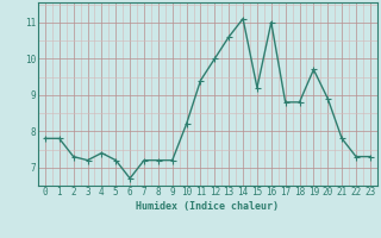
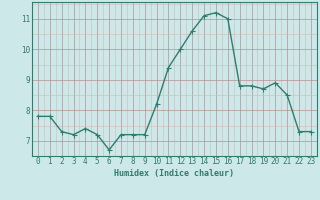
15: 9.2 -> 11.2
19: 9.7 -> 8.7
21: 7.8 -> 8.5
